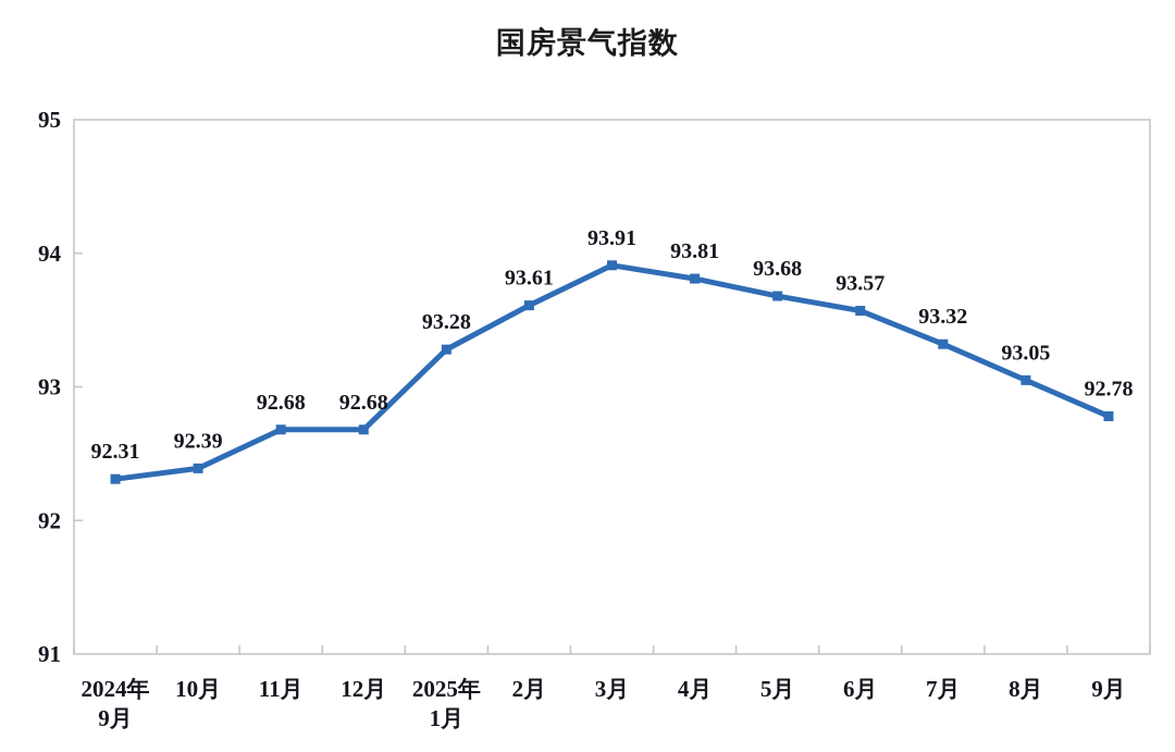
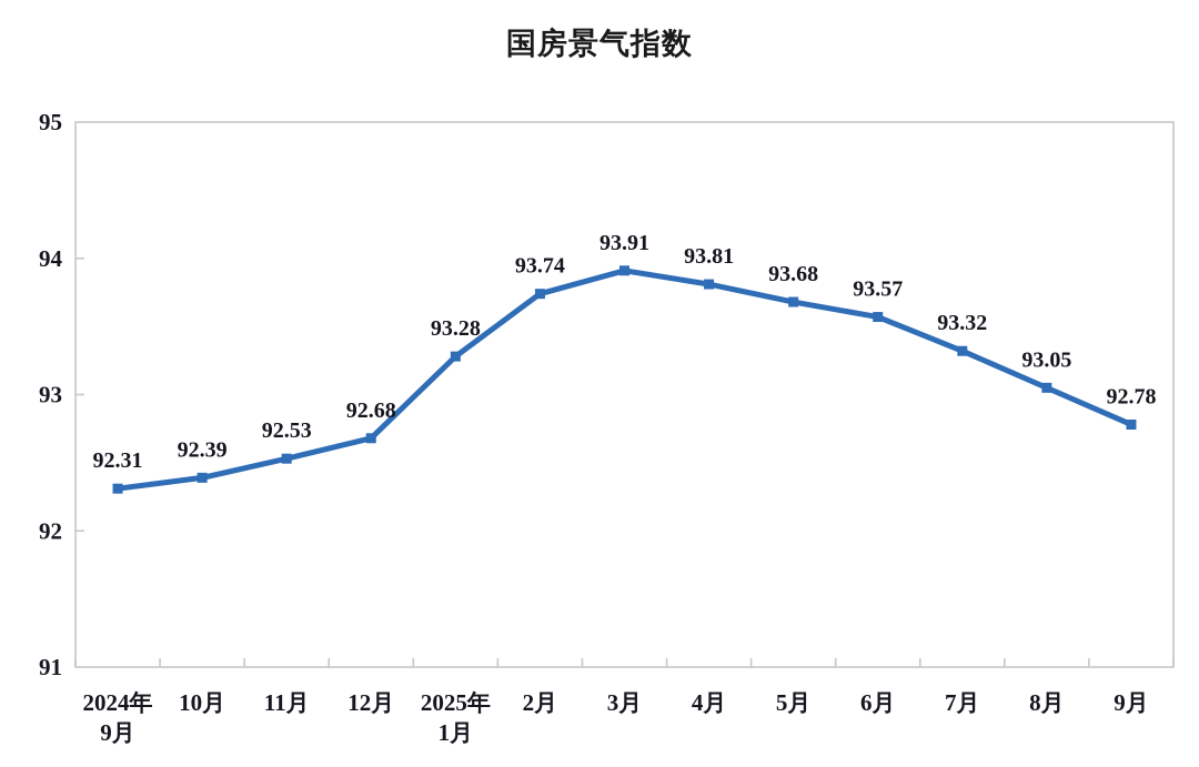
11月: 92.68 -> 92.53
2月: 93.61 -> 93.74
